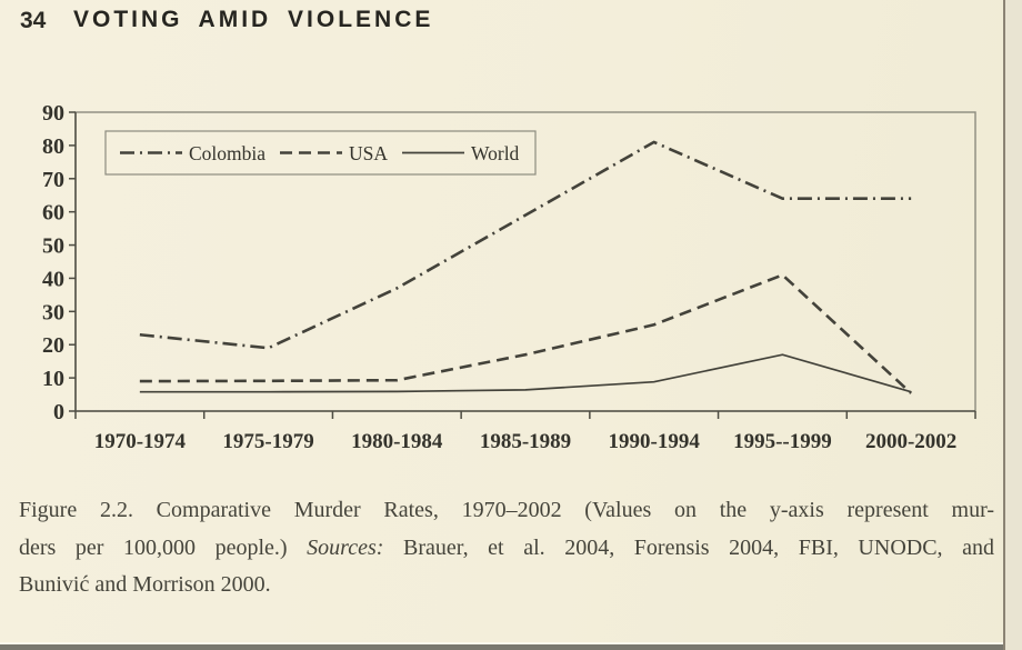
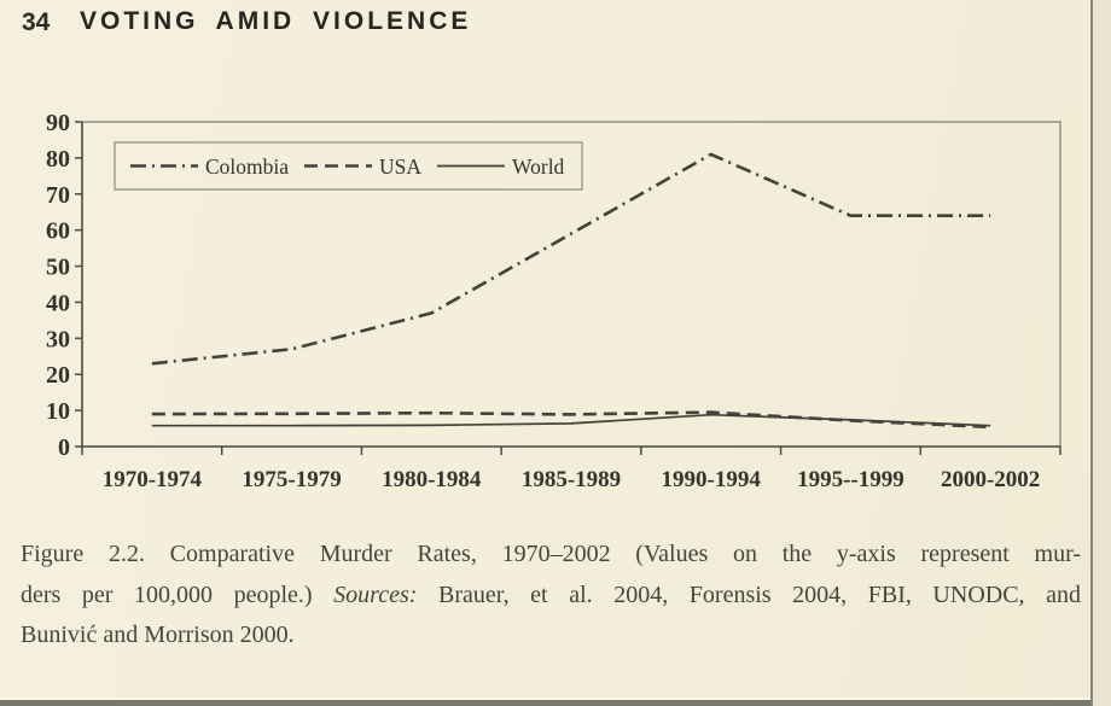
Colombia/1975-1979: 19 -> 27
USA/1985-1989: 17 -> 9
USA/1990-1994: 26 -> 10
USA/1995--1999: 41 -> 7
World/1995--1999: 17 -> 7
